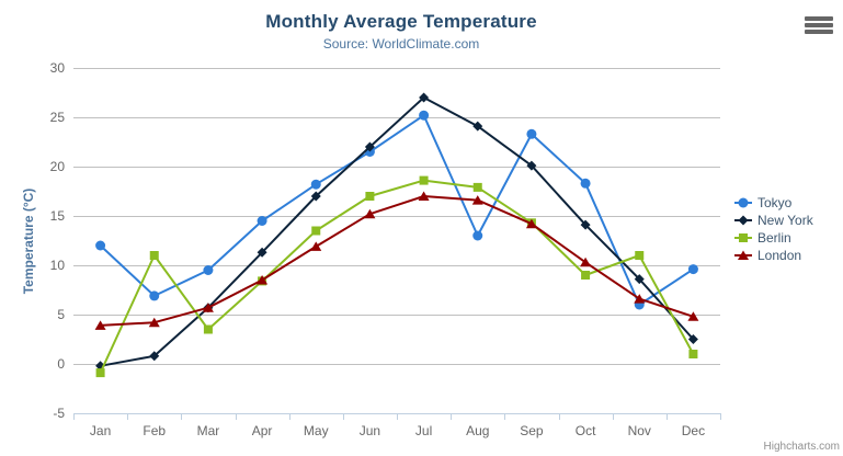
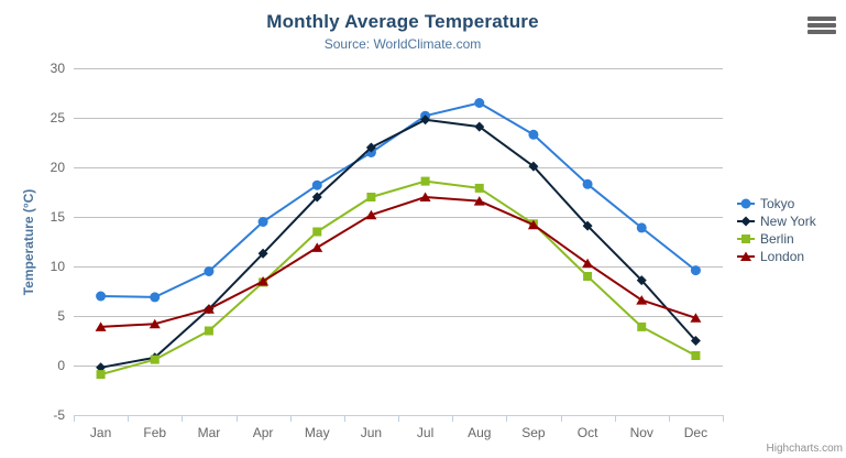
Tokyo/Jan: 12 -> 7
Berlin/Feb: 11 -> 1
New York/Jul: 27 -> 25
Tokyo/Aug: 13 -> 26
Tokyo/Nov: 6 -> 14
Berlin/Nov: 11 -> 4
